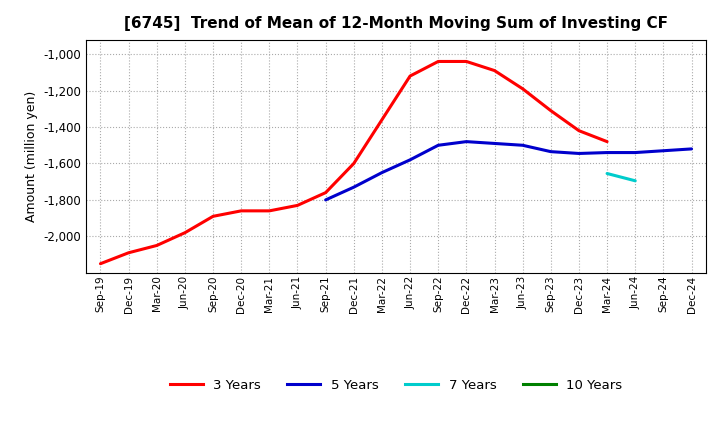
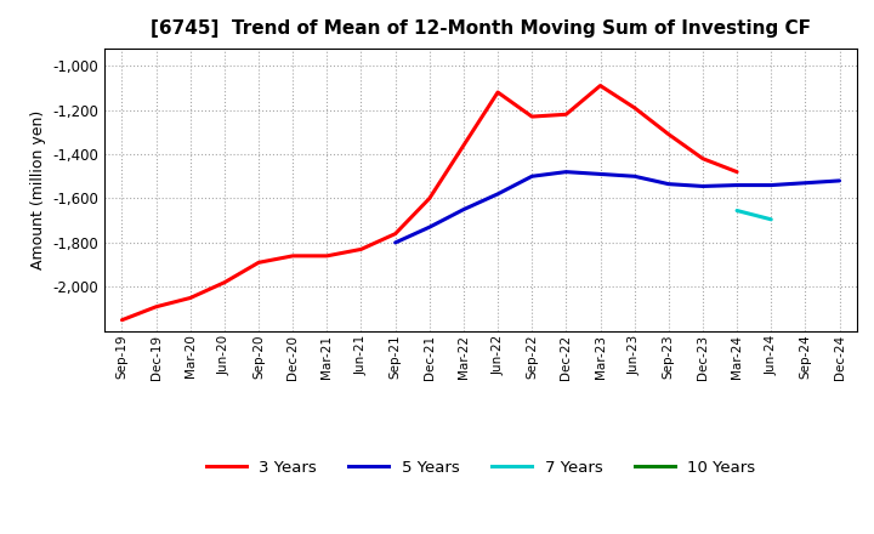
3 Years/Sep-22: -1,040 -> -1,230
3 Years/Dec-22: -1,040 -> -1,220
